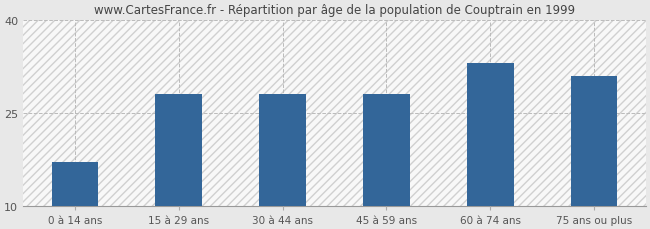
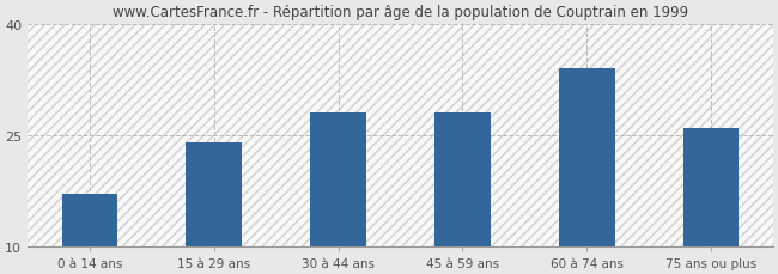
15 à 29 ans: 28 -> 24
60 à 74 ans: 33 -> 34
75 ans ou plus: 31 -> 26
